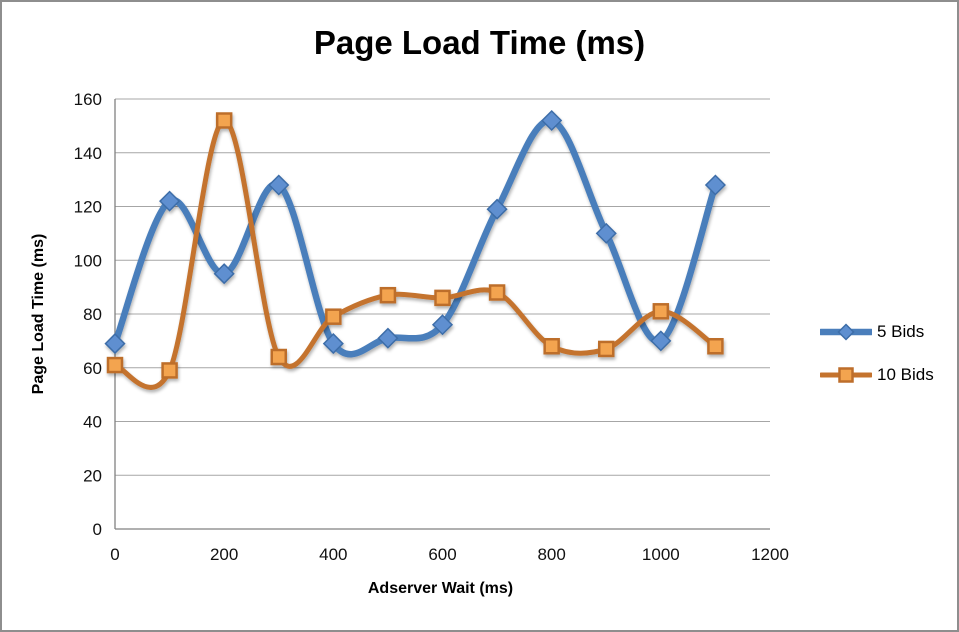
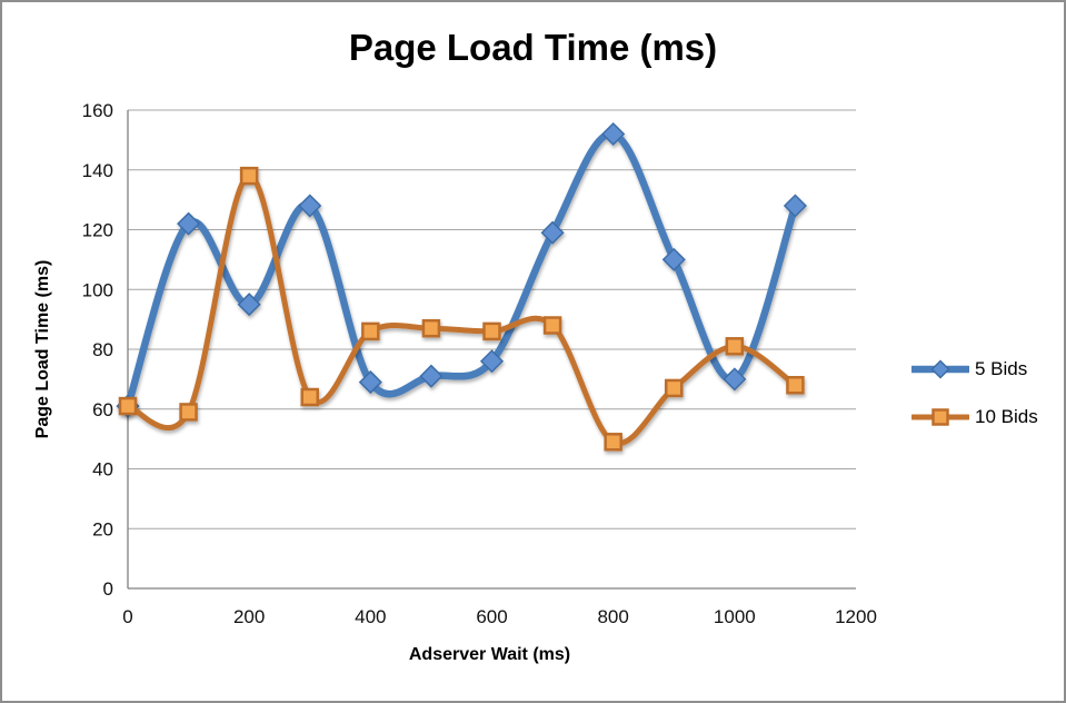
5 Bids/0: 69 -> 61
10 Bids/200: 152 -> 138
10 Bids/400: 79 -> 86
10 Bids/800: 68 -> 49
